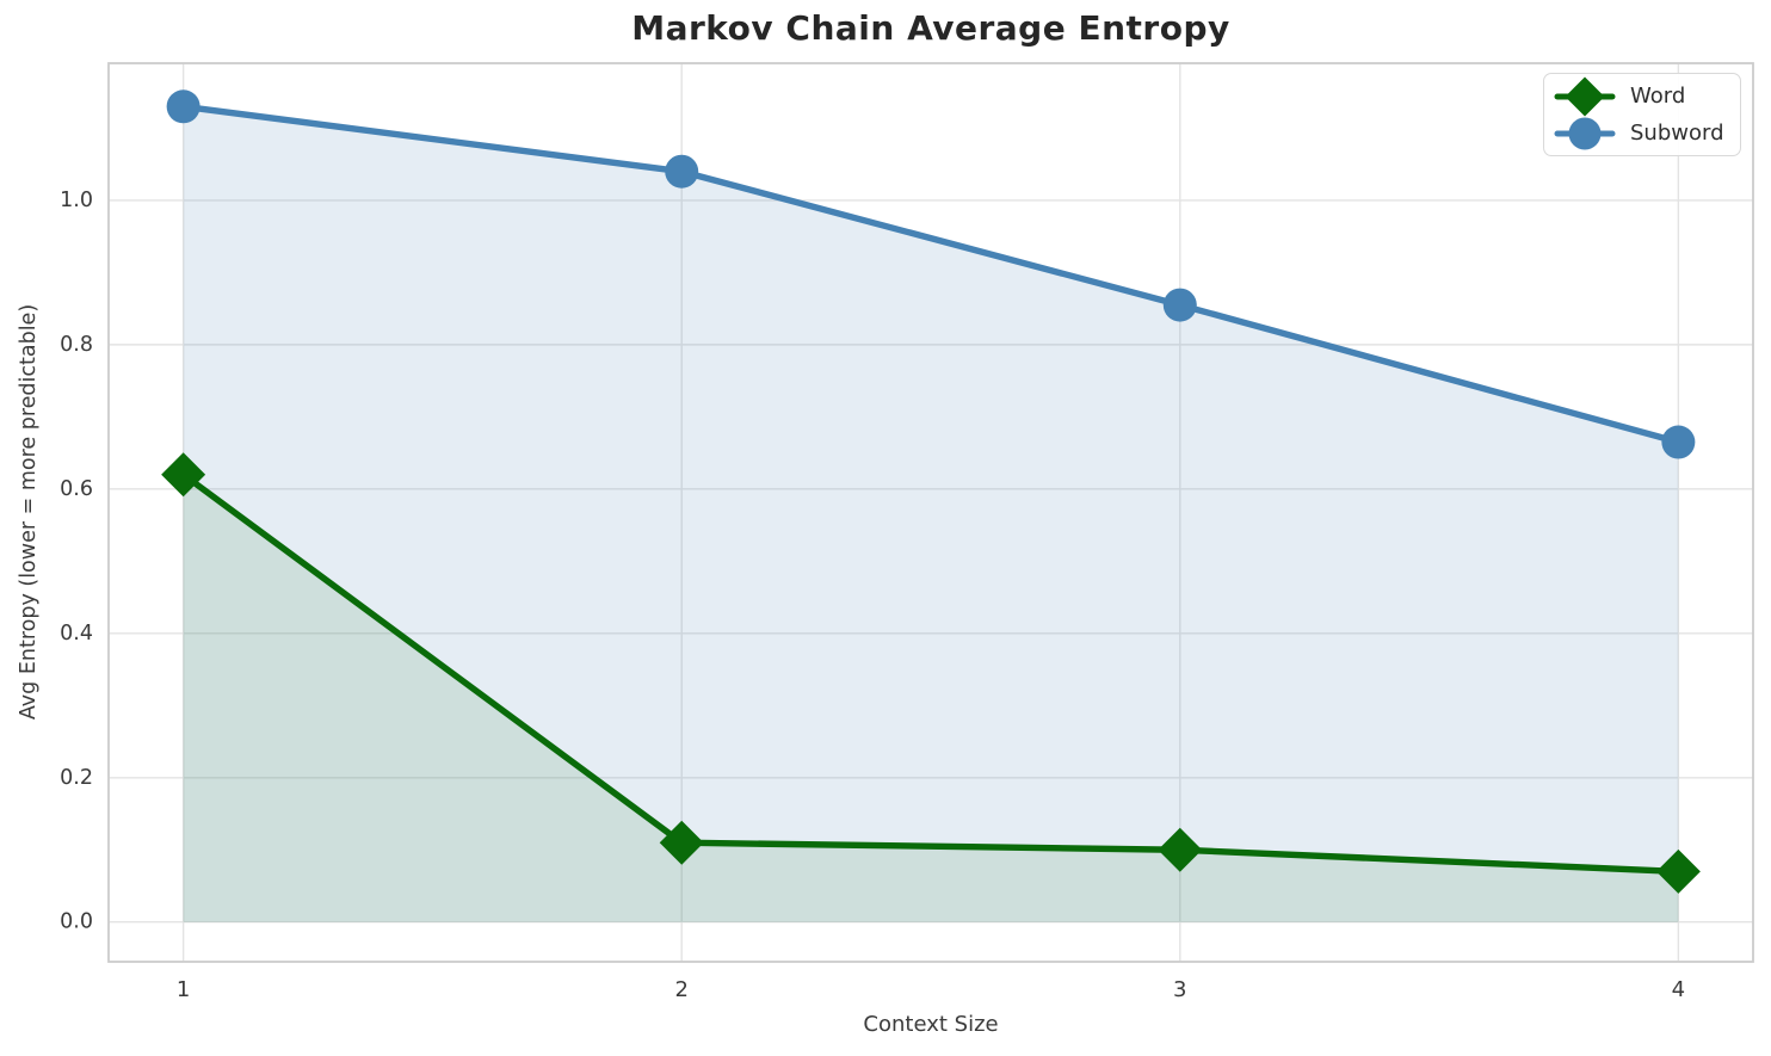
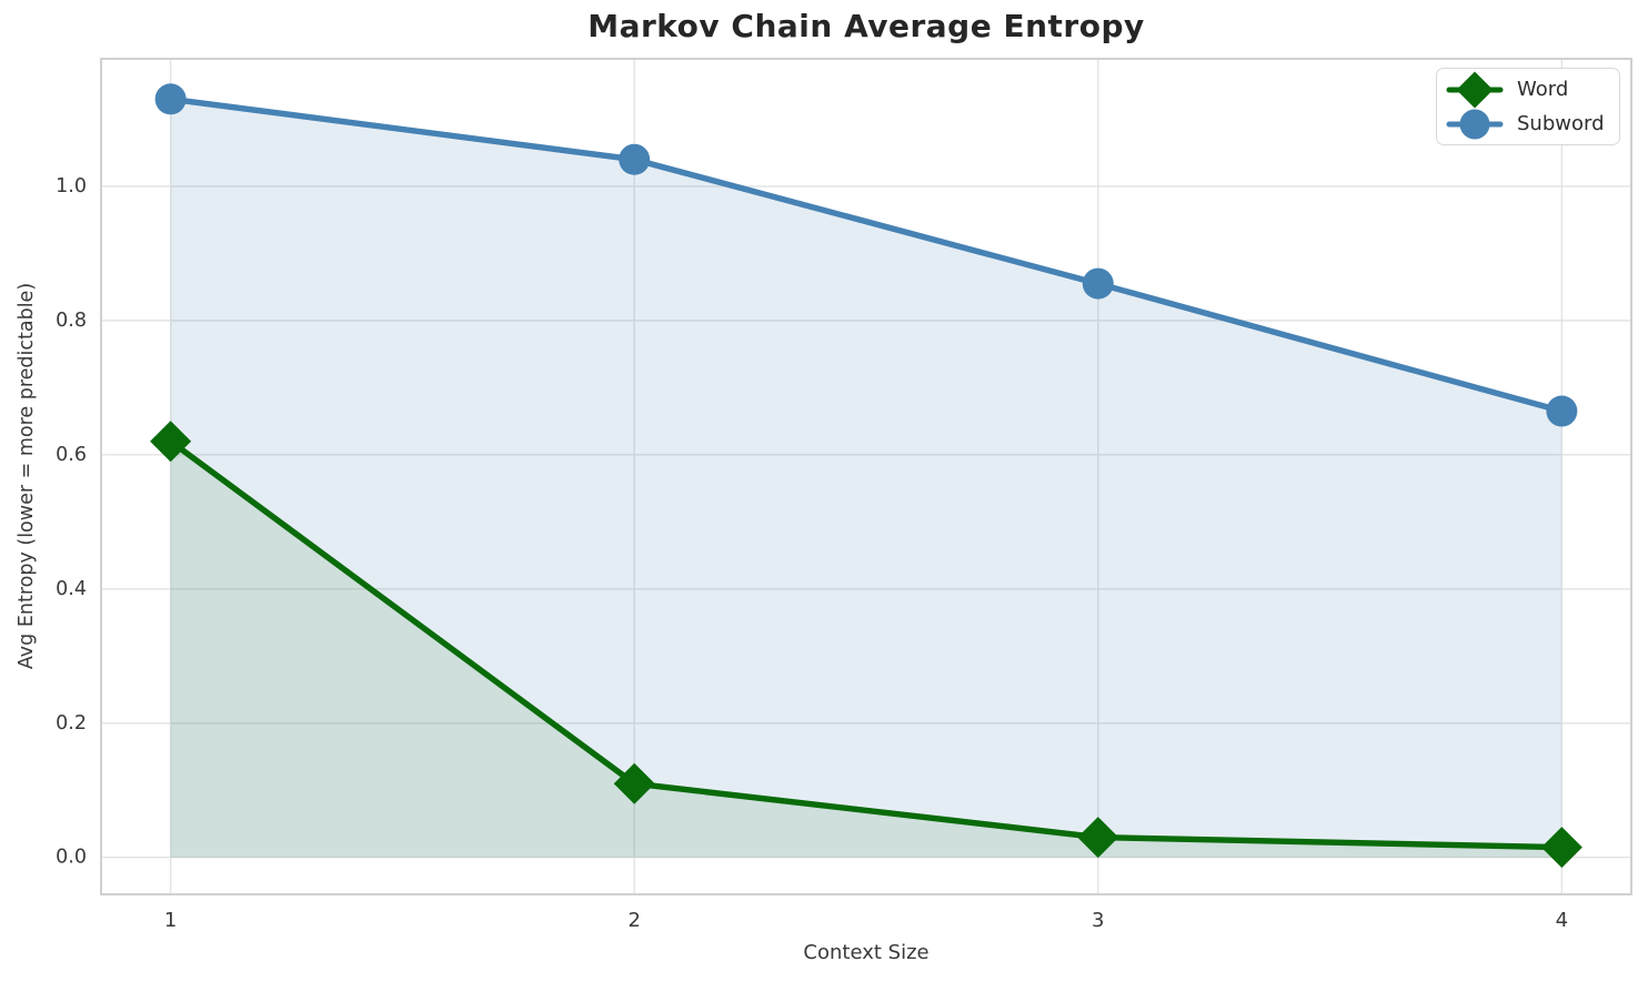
Word/3: 0.10 -> 0.03
Word/4: 0.07 -> 0.01
